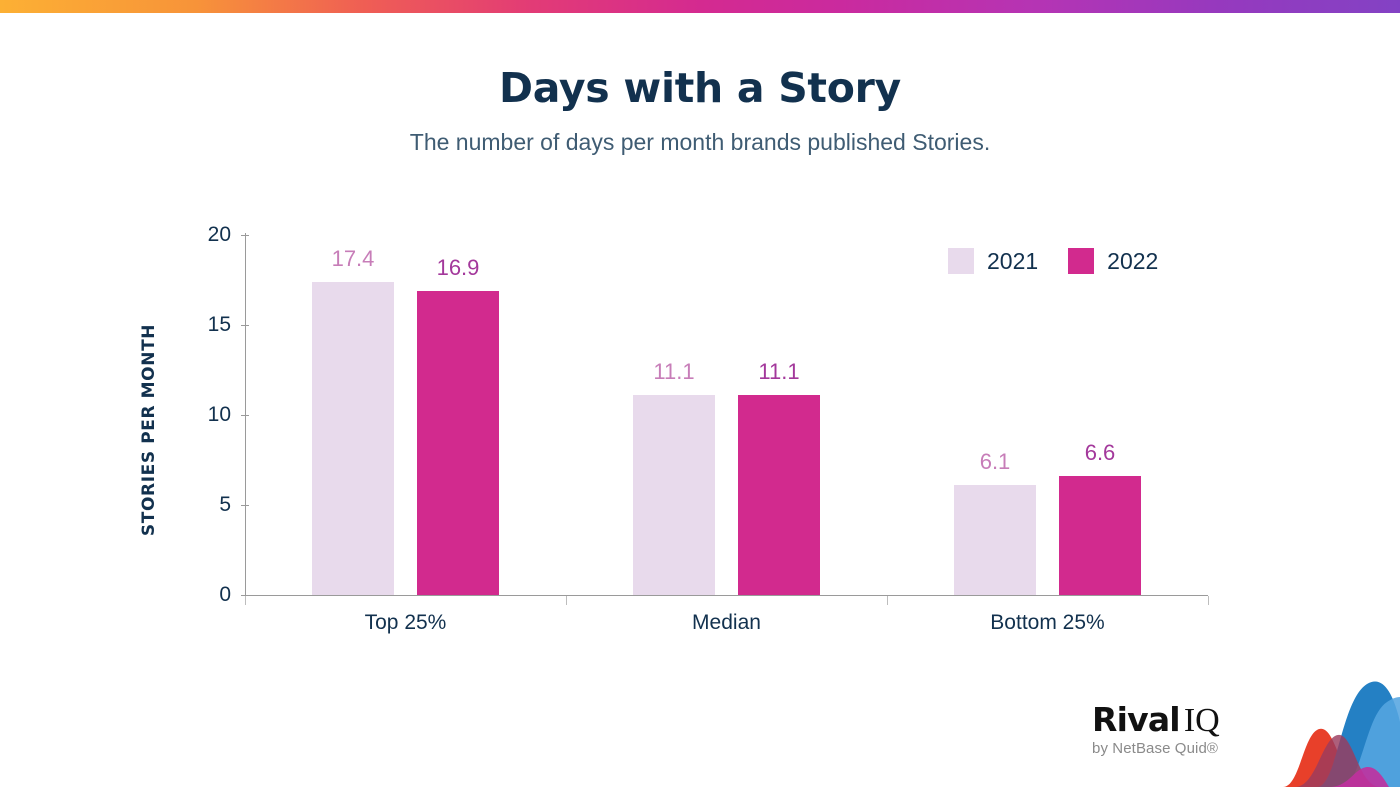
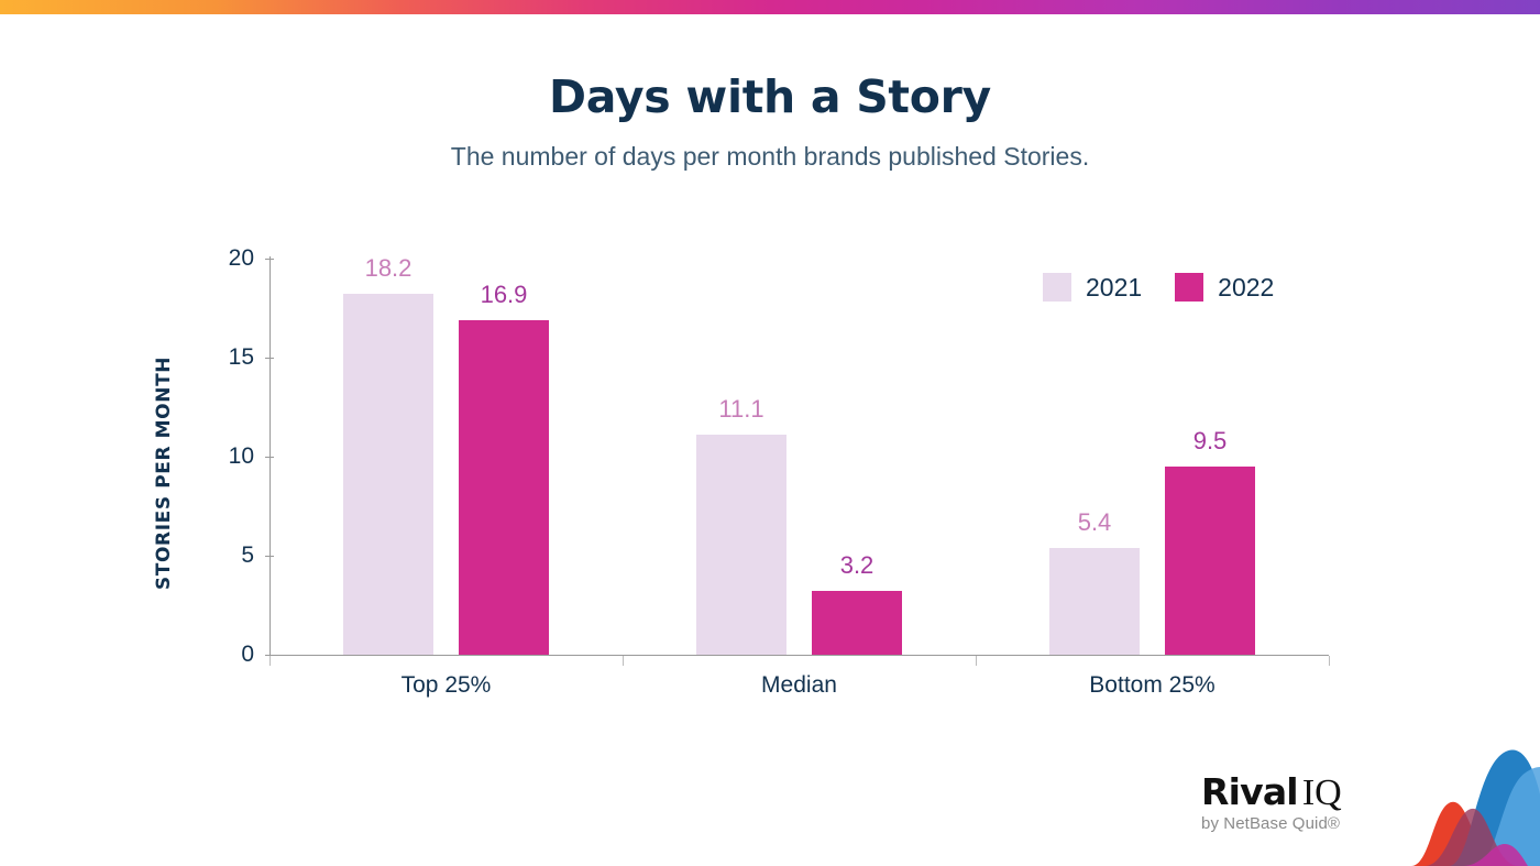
2021/Top 25%: 17.4 -> 18.2
2022/Median: 11.1 -> 3.2
2021/Bottom 25%: 6.1 -> 5.4
2022/Bottom 25%: 6.6 -> 9.5
